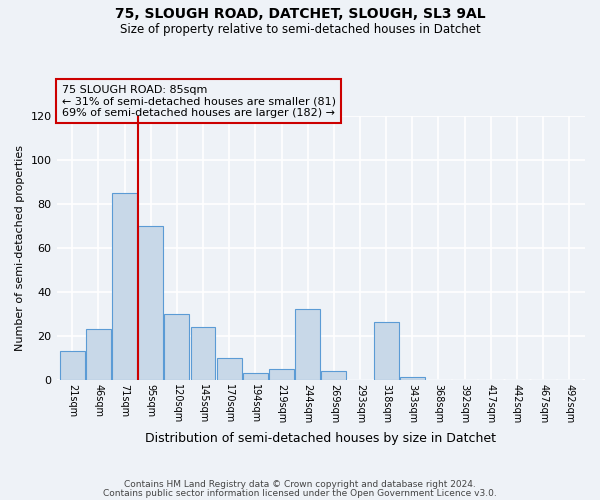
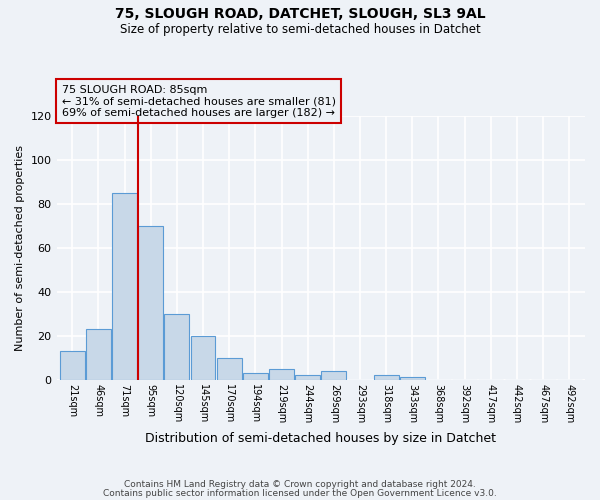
145sqm: 24 -> 20
244sqm: 32 -> 2
318sqm: 26 -> 2
